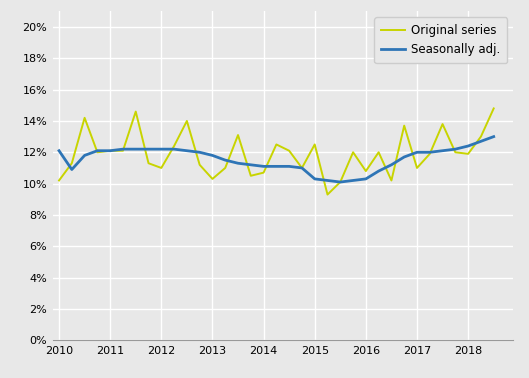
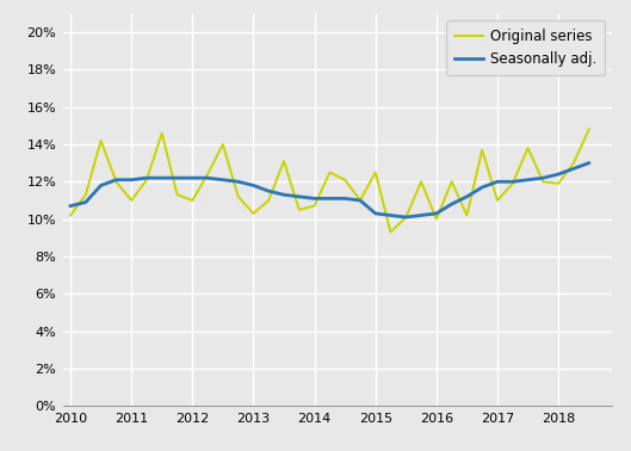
Seasonally adj./2010: 12.1% -> 10.7%
Original series/2011: 12.1% -> 11.0%
Original series/2016: 10.8% -> 10.0%
